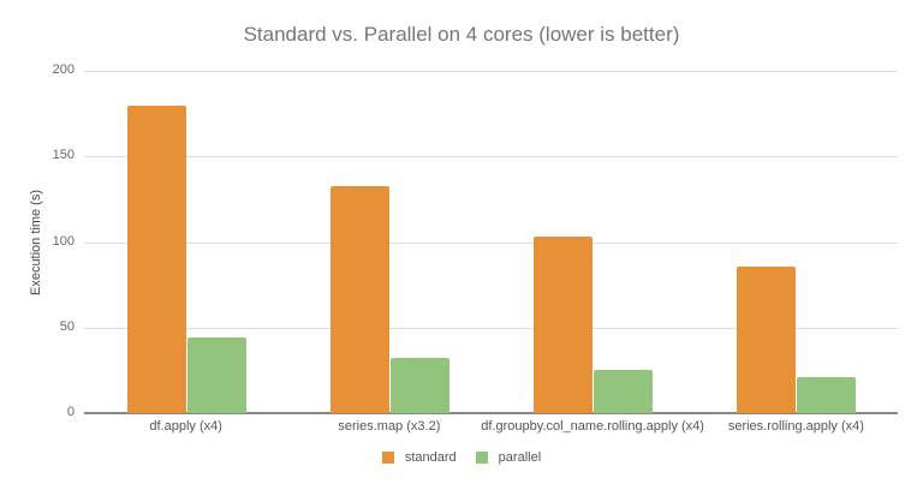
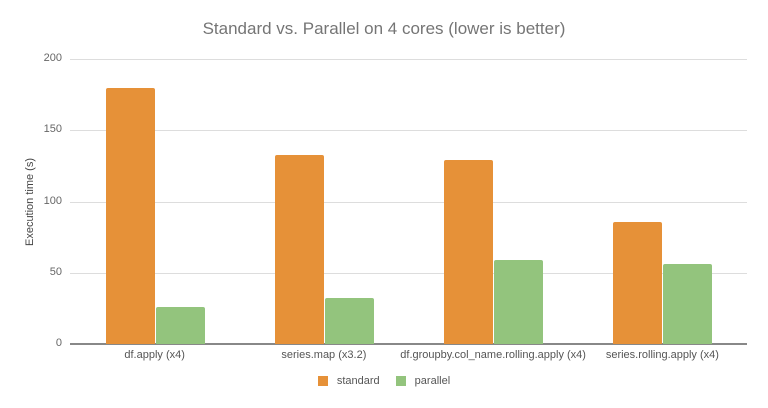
parallel/df.apply (x4): 44 -> 26
standard/df.groupby.col_name.rolling.apply (x4): 103 -> 129
parallel/df.groupby.col_name.rolling.apply (x4): 26 -> 59
parallel/series.rolling.apply (x4): 21 -> 56
